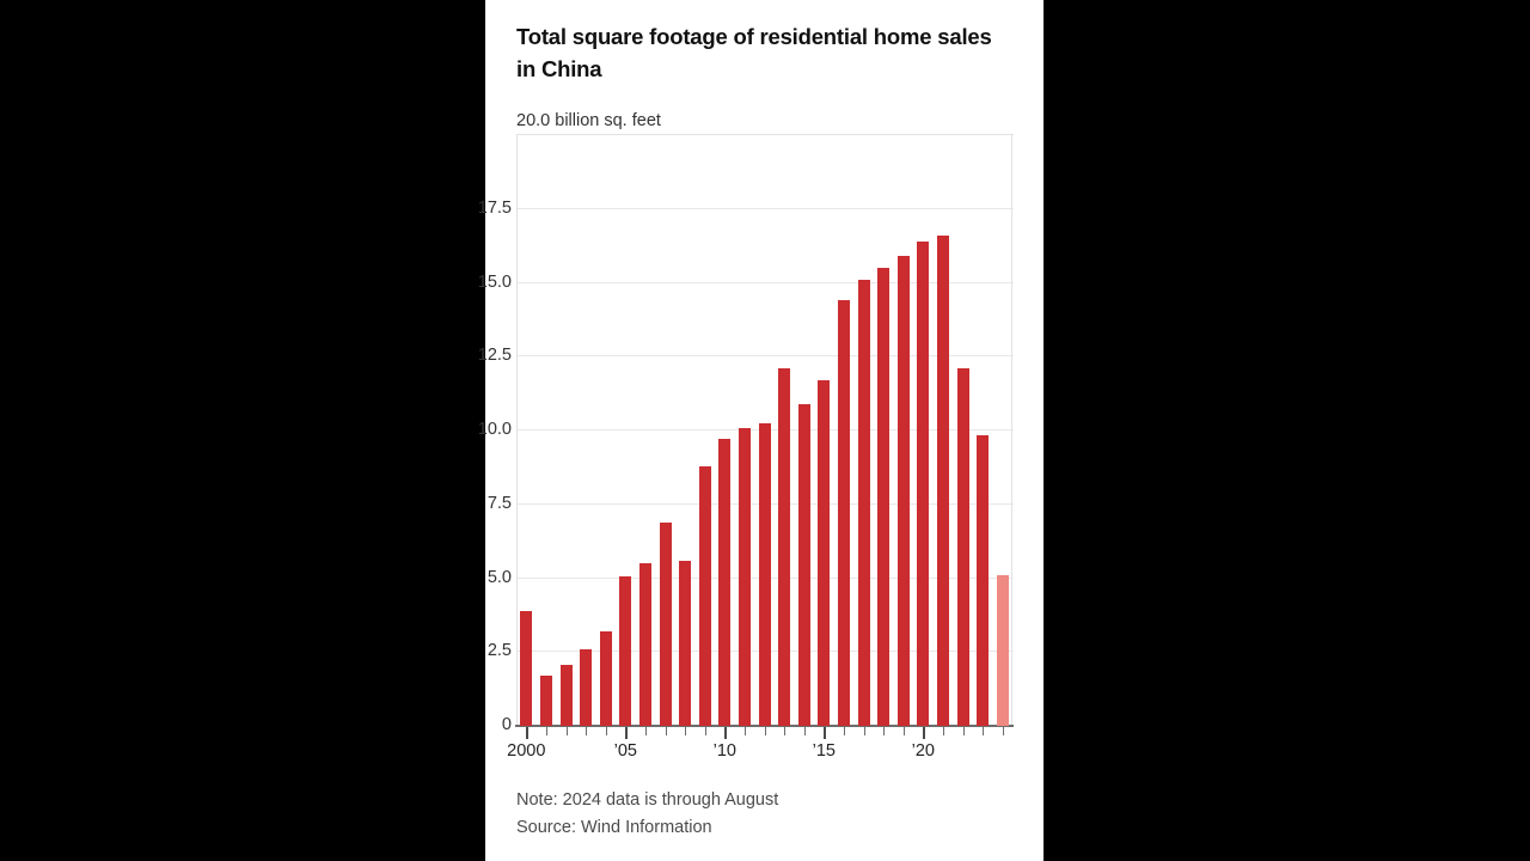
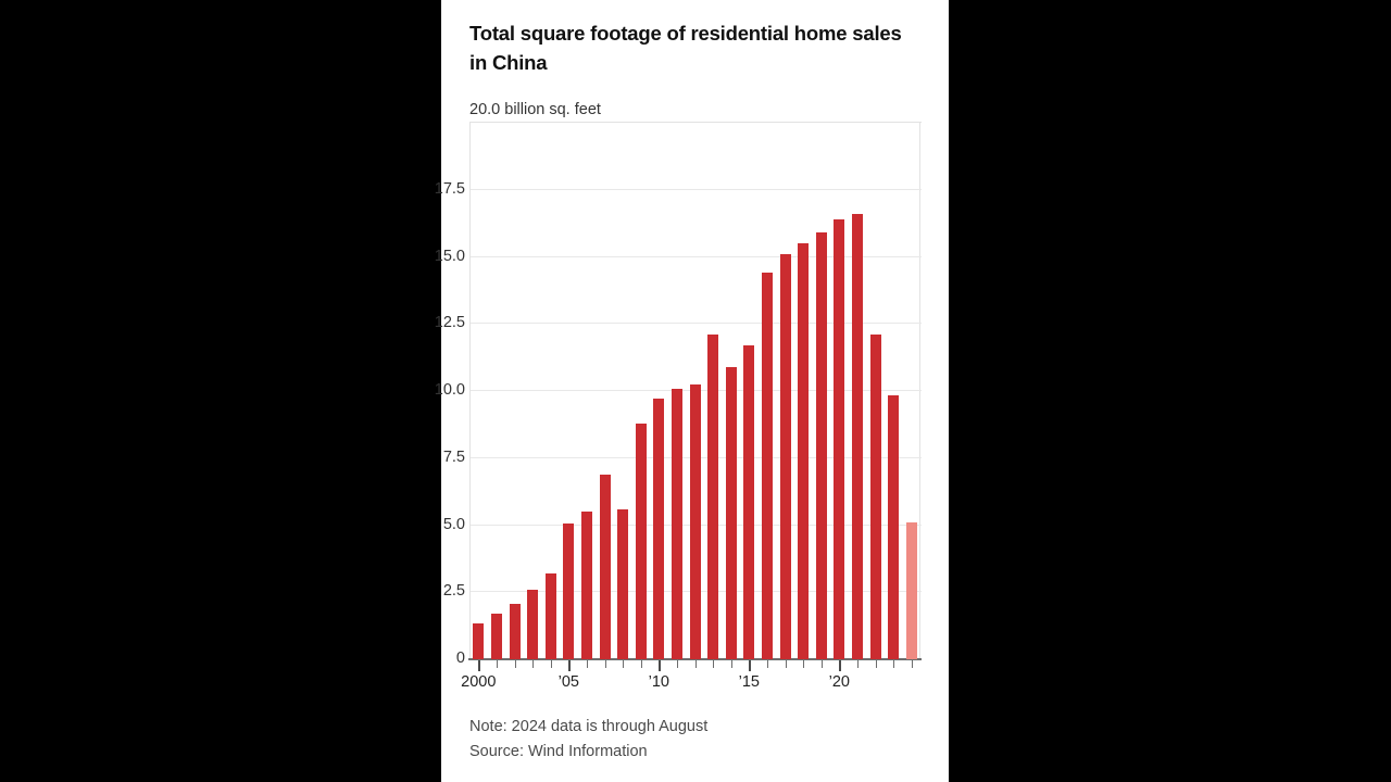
2000: 3.9 -> 1.4
